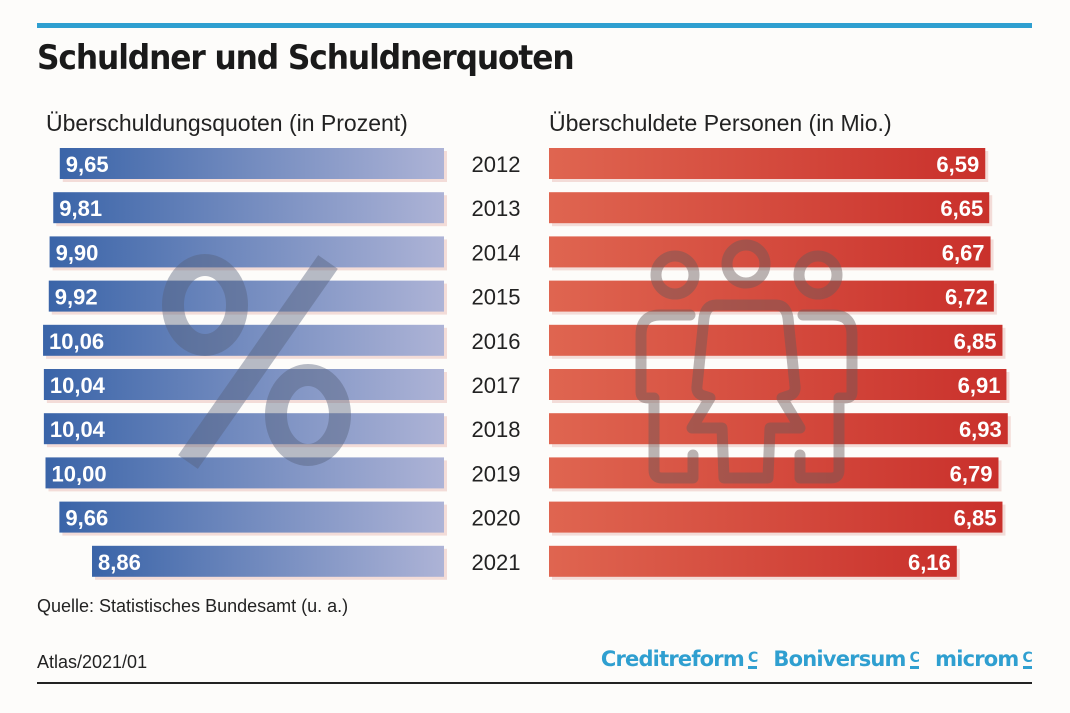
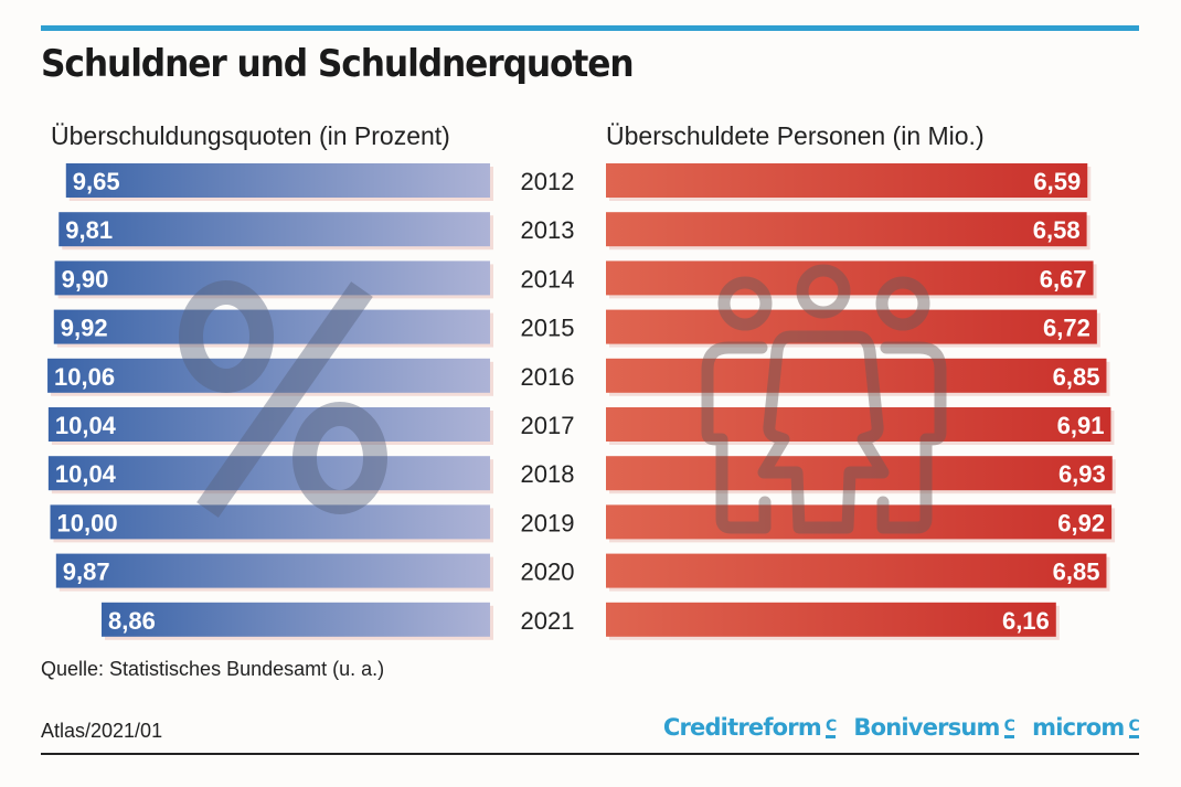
Überschuldungsquoten (in Prozent)/2020: 9,66 -> 9,87
Überschuldete Personen (in Mio.)/2013: 6,65 -> 6,58
Überschuldete Personen (in Mio.)/2019: 6,79 -> 6,92
